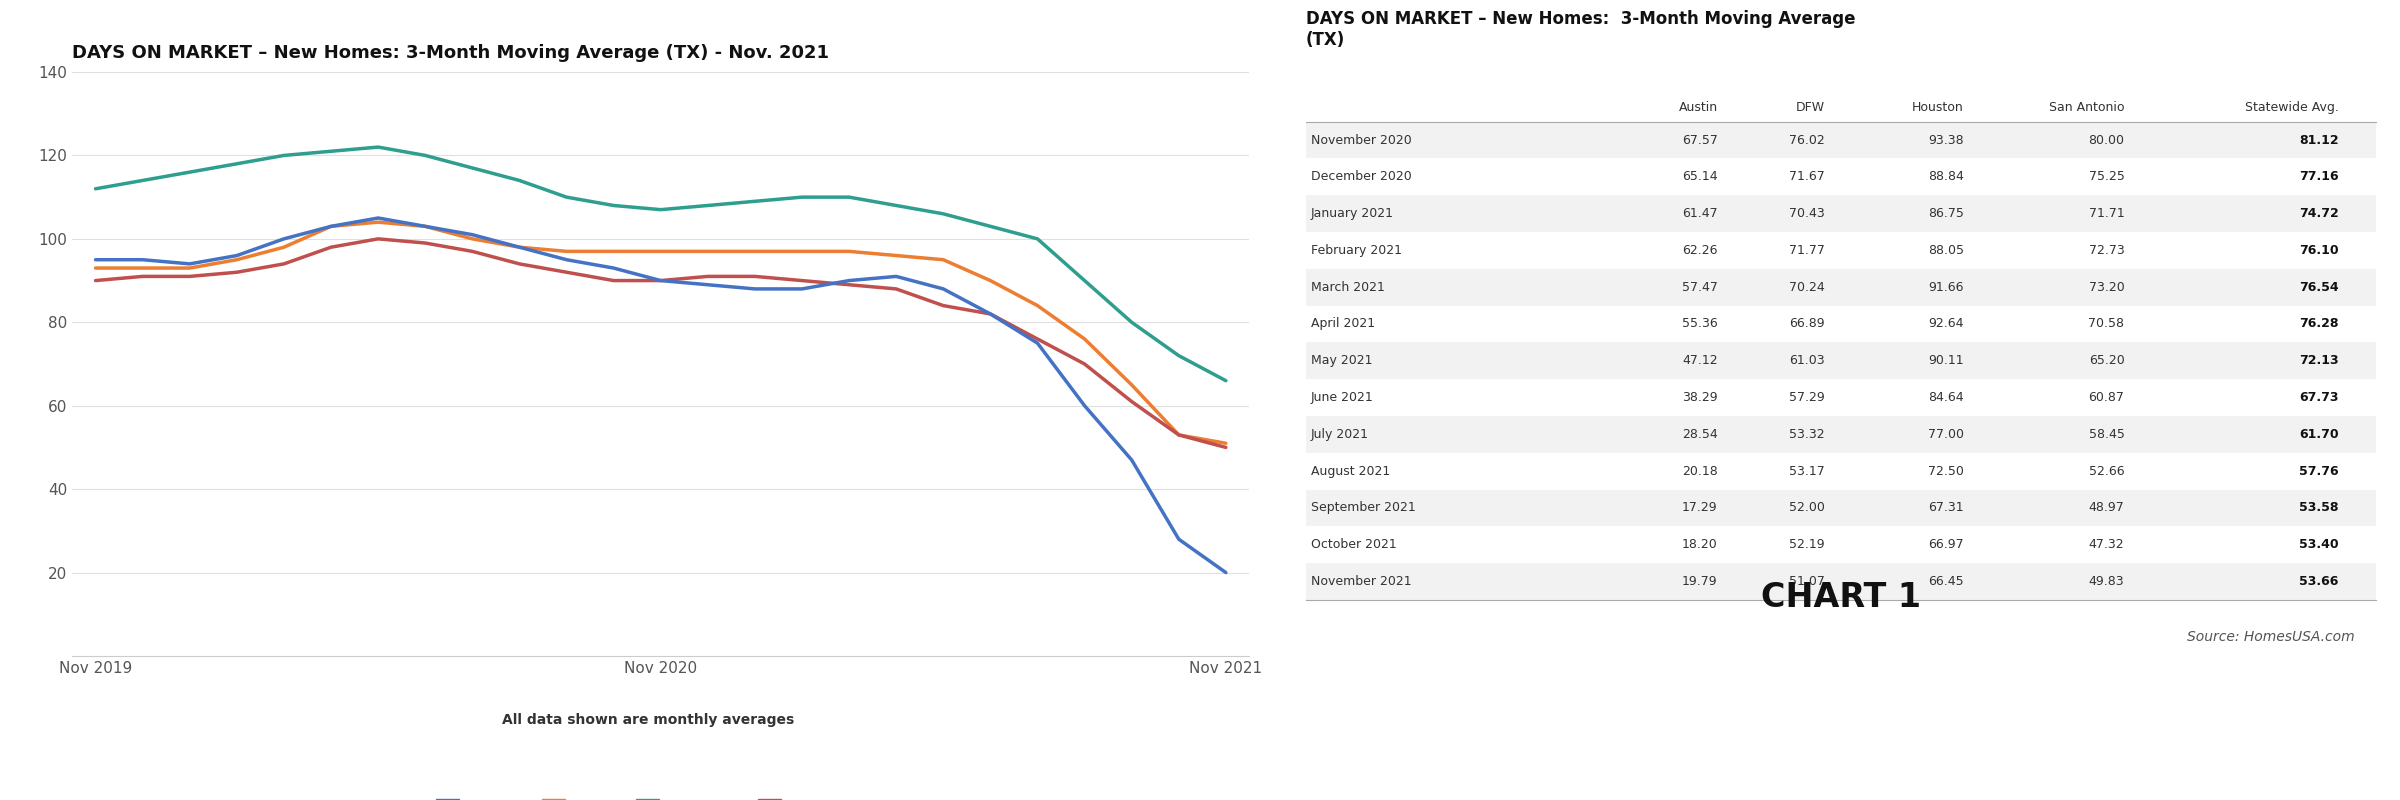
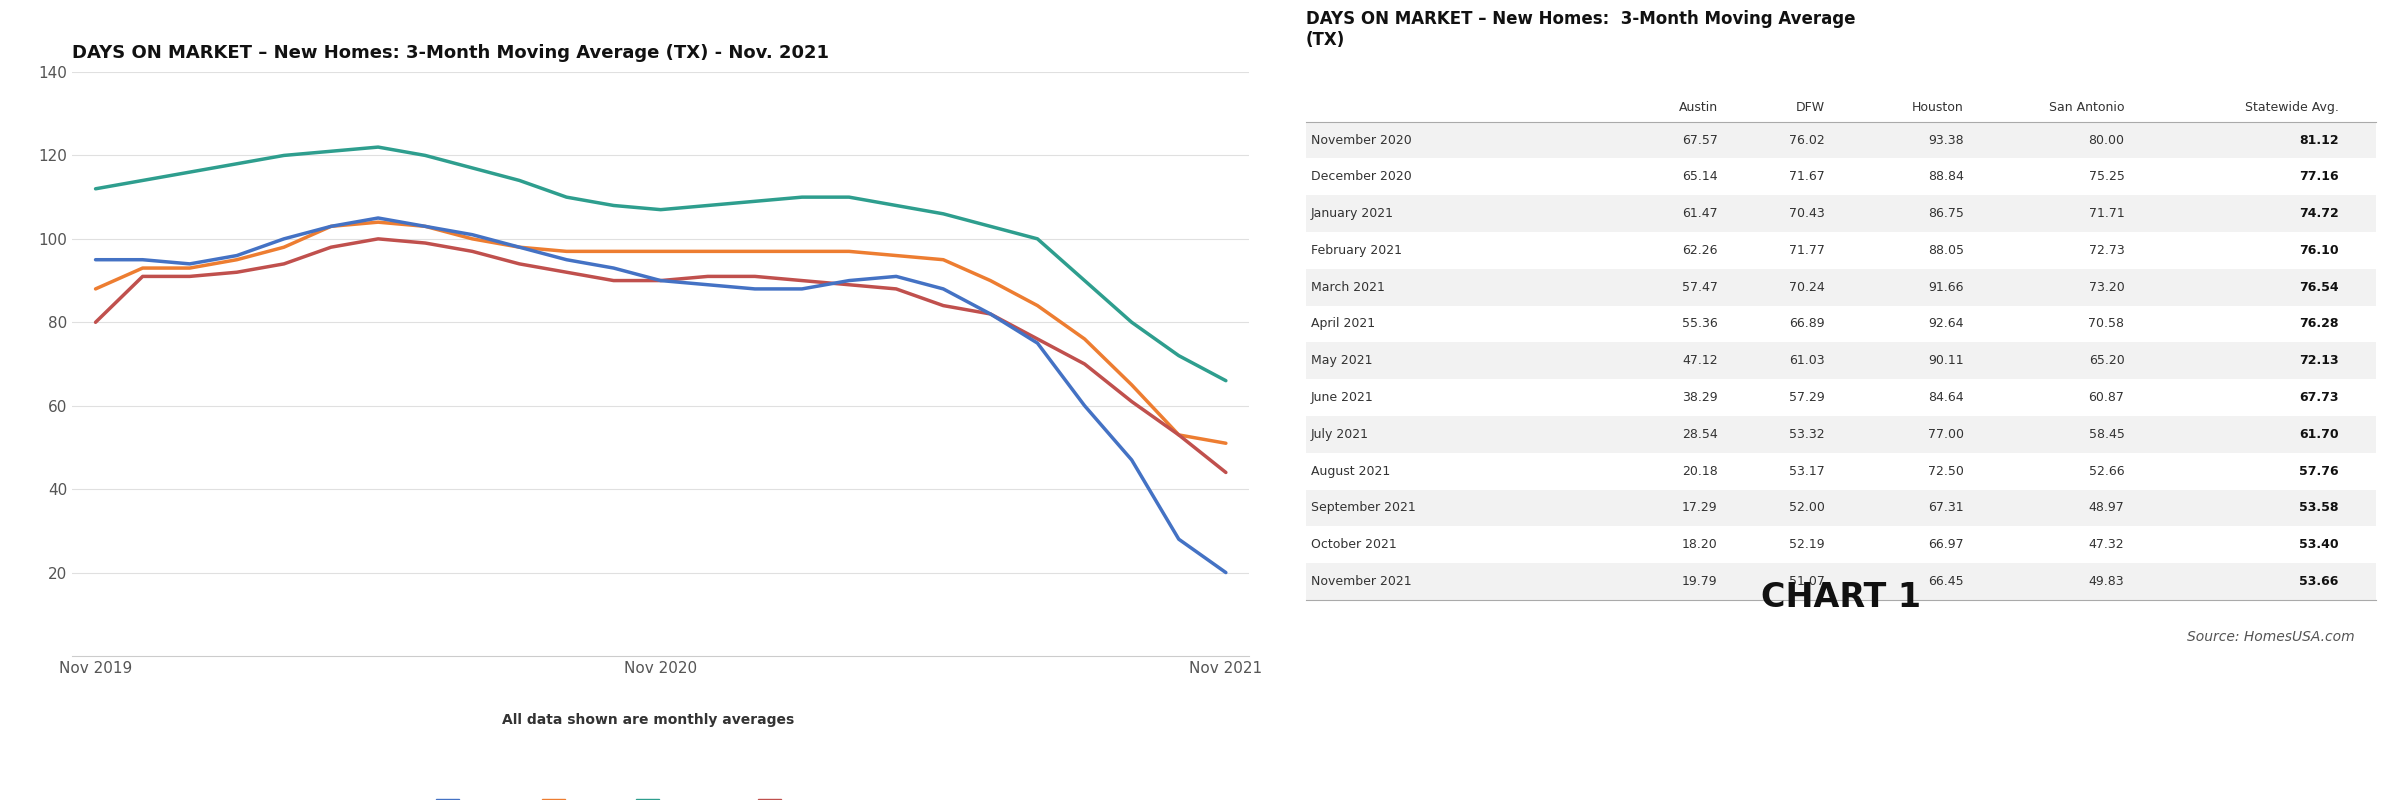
DFW/Nov 2019: 93 -> 88
San Antonio/Nov 2019: 90 -> 80
San Antonio/Nov 2021: 50 -> 44
